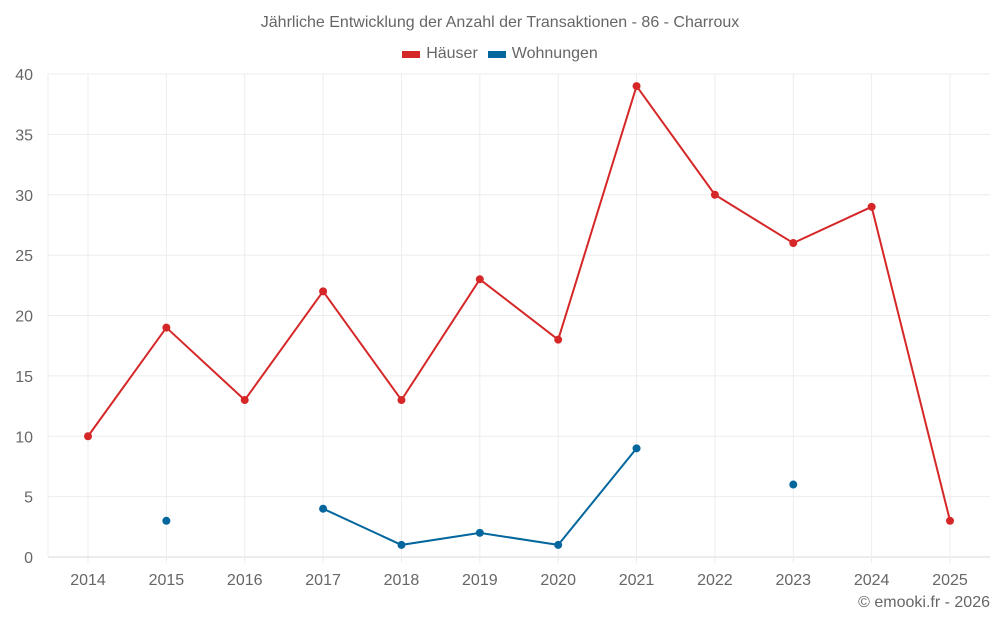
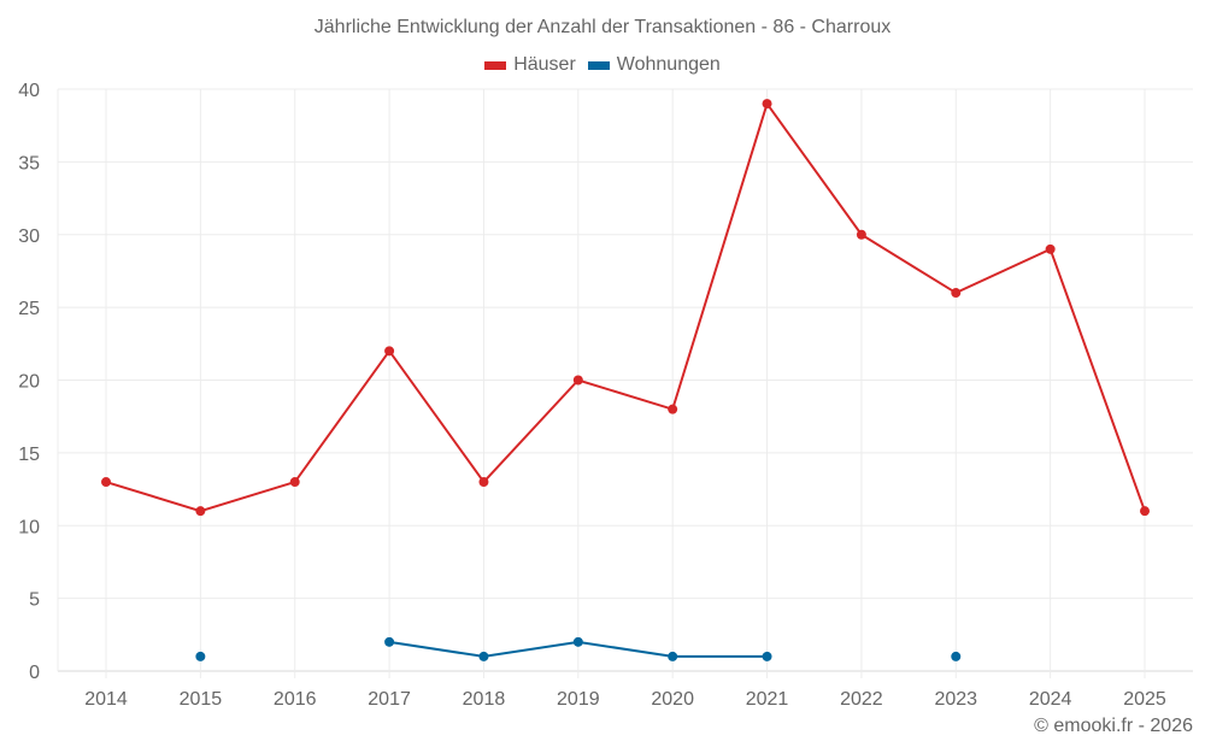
Häuser/2014: 10 -> 13
Häuser/2015: 19 -> 11
Wohnungen/2015: 3 -> 1
Wohnungen/2017: 4 -> 2
Häuser/2019: 23 -> 20
Wohnungen/2021: 9 -> 1
Wohnungen/2023: 6 -> 1
Häuser/2025: 3 -> 11
